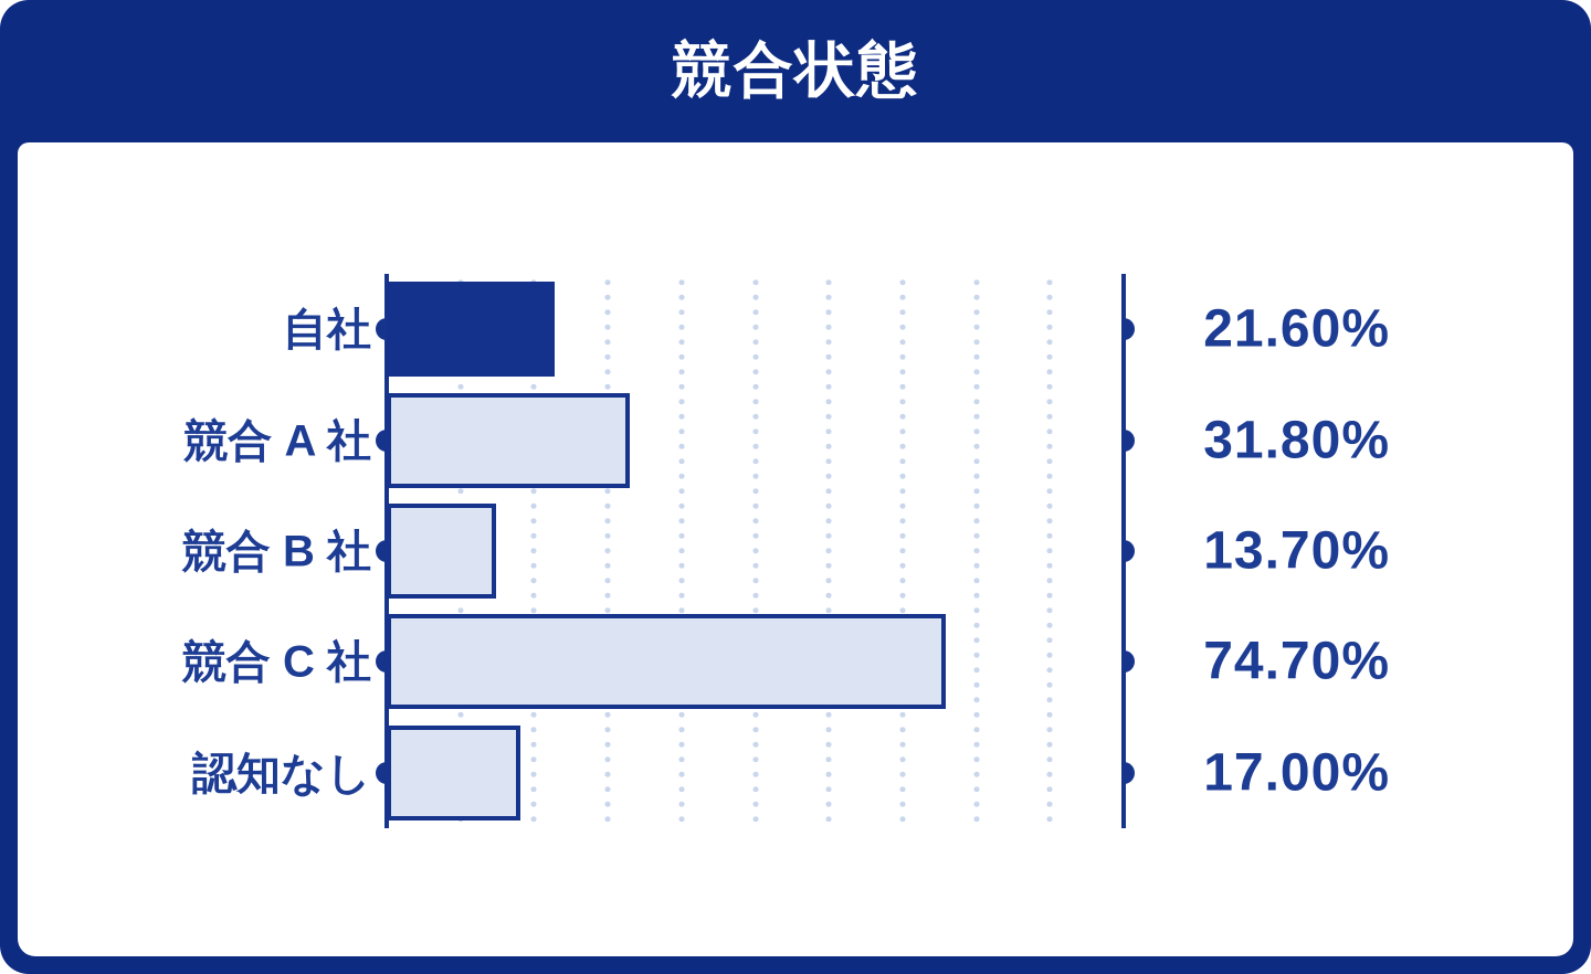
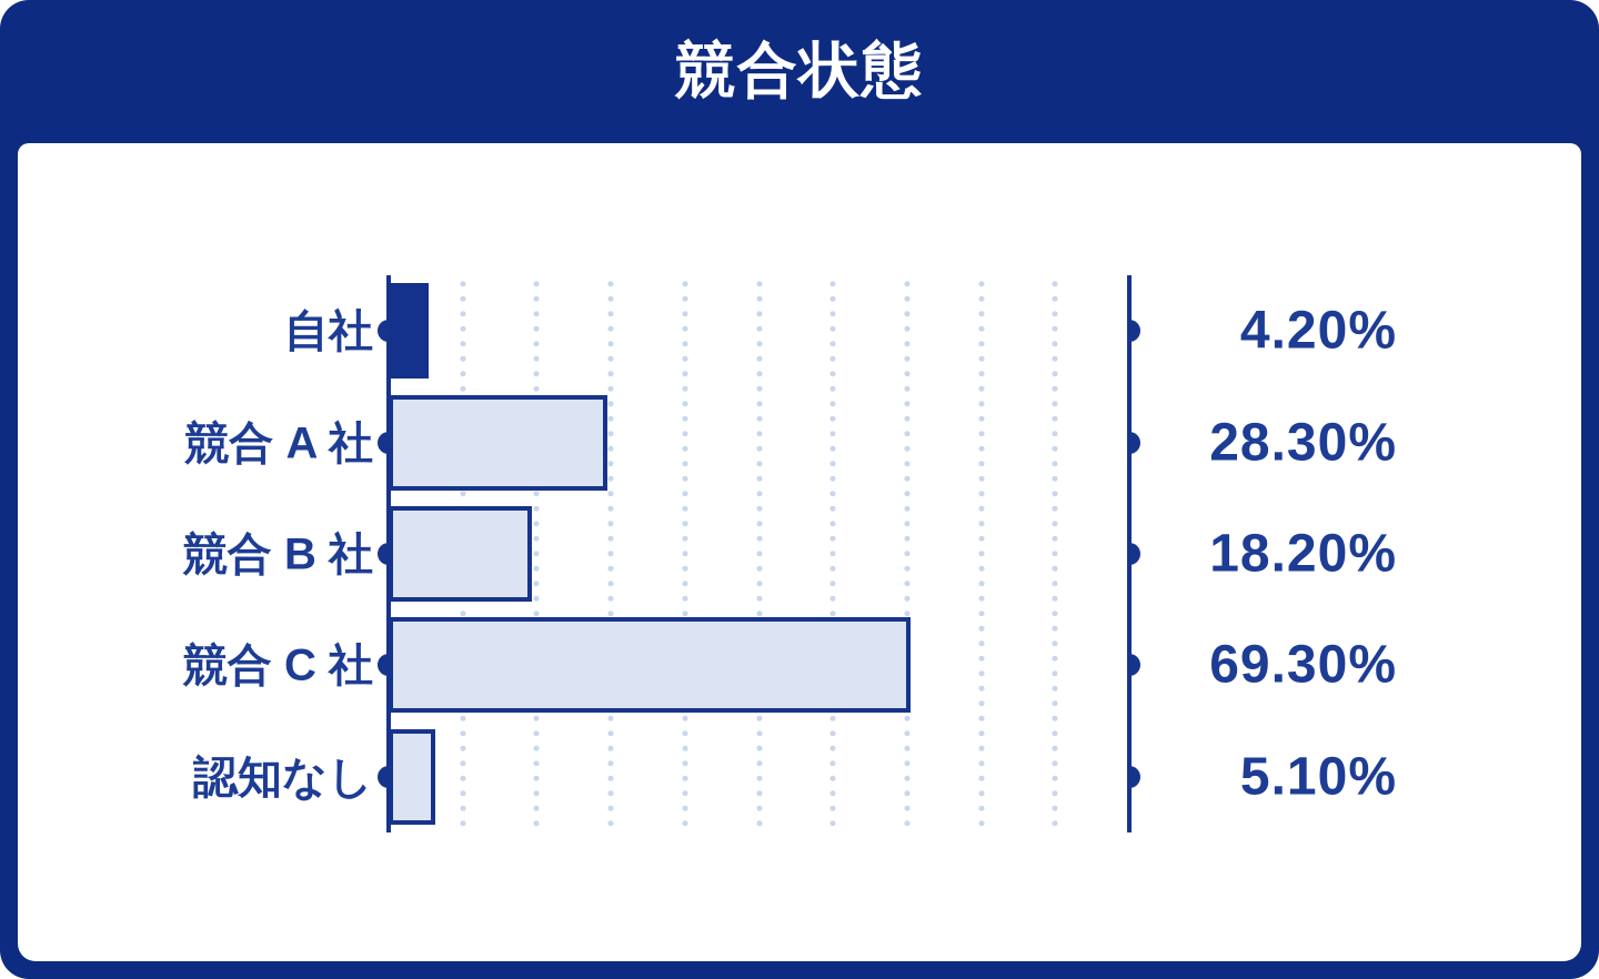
自社: 21.60% -> 4.20%
競合 A 社: 31.80% -> 28.30%
競合 B 社: 13.70% -> 18.20%
競合 C 社: 74.70% -> 69.30%
認知なし: 17.00% -> 5.10%
